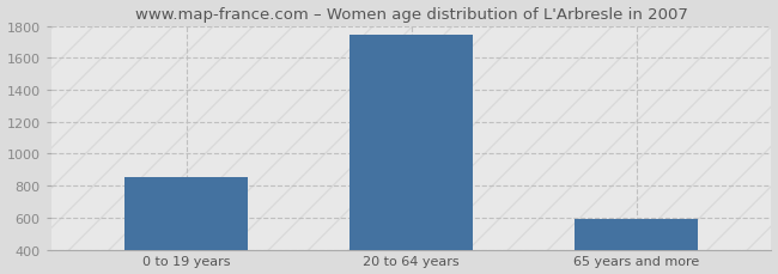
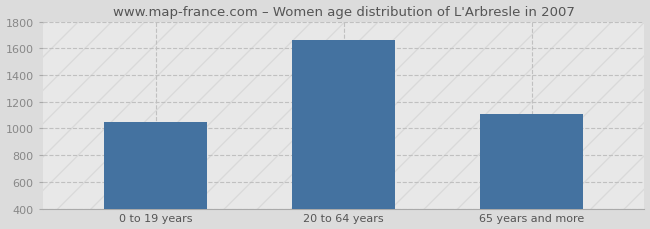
0 to 19 years: 850 -> 1050
20 to 64 years: 1740 -> 1660
65 years and more: 590 -> 1110
